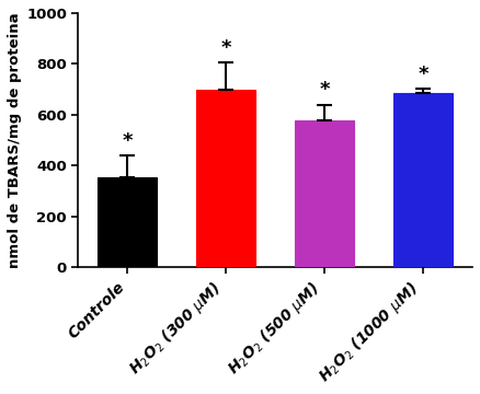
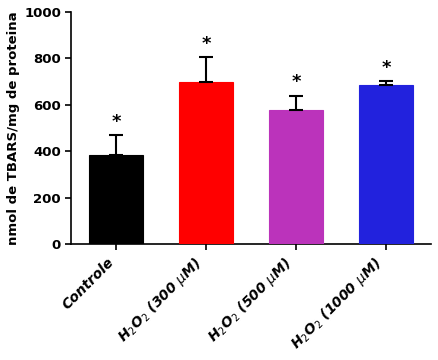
Controle: 355 -> 385
